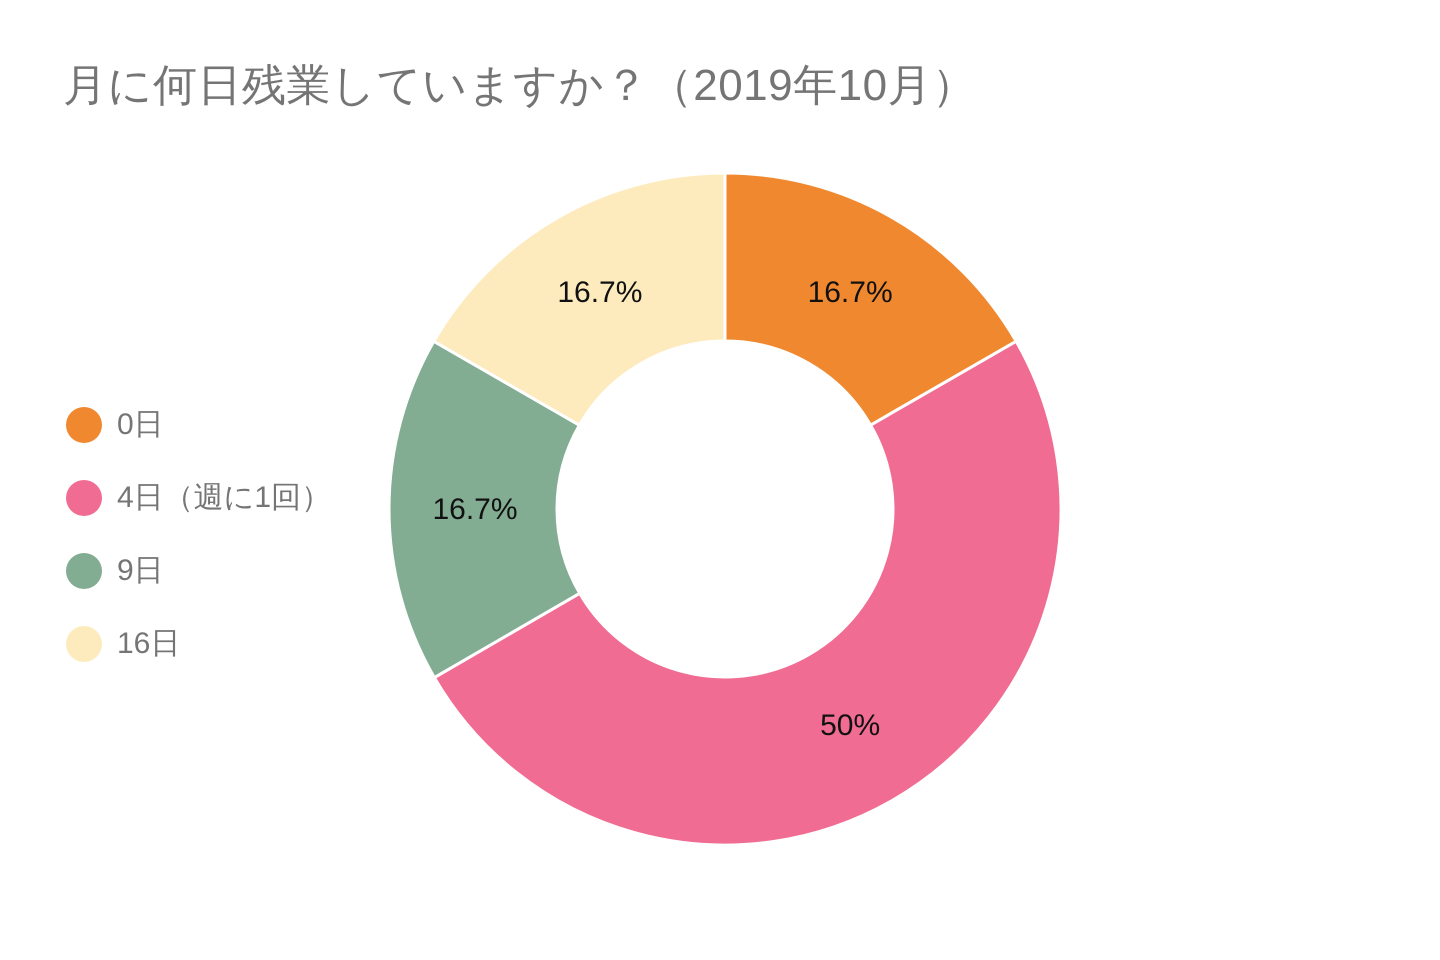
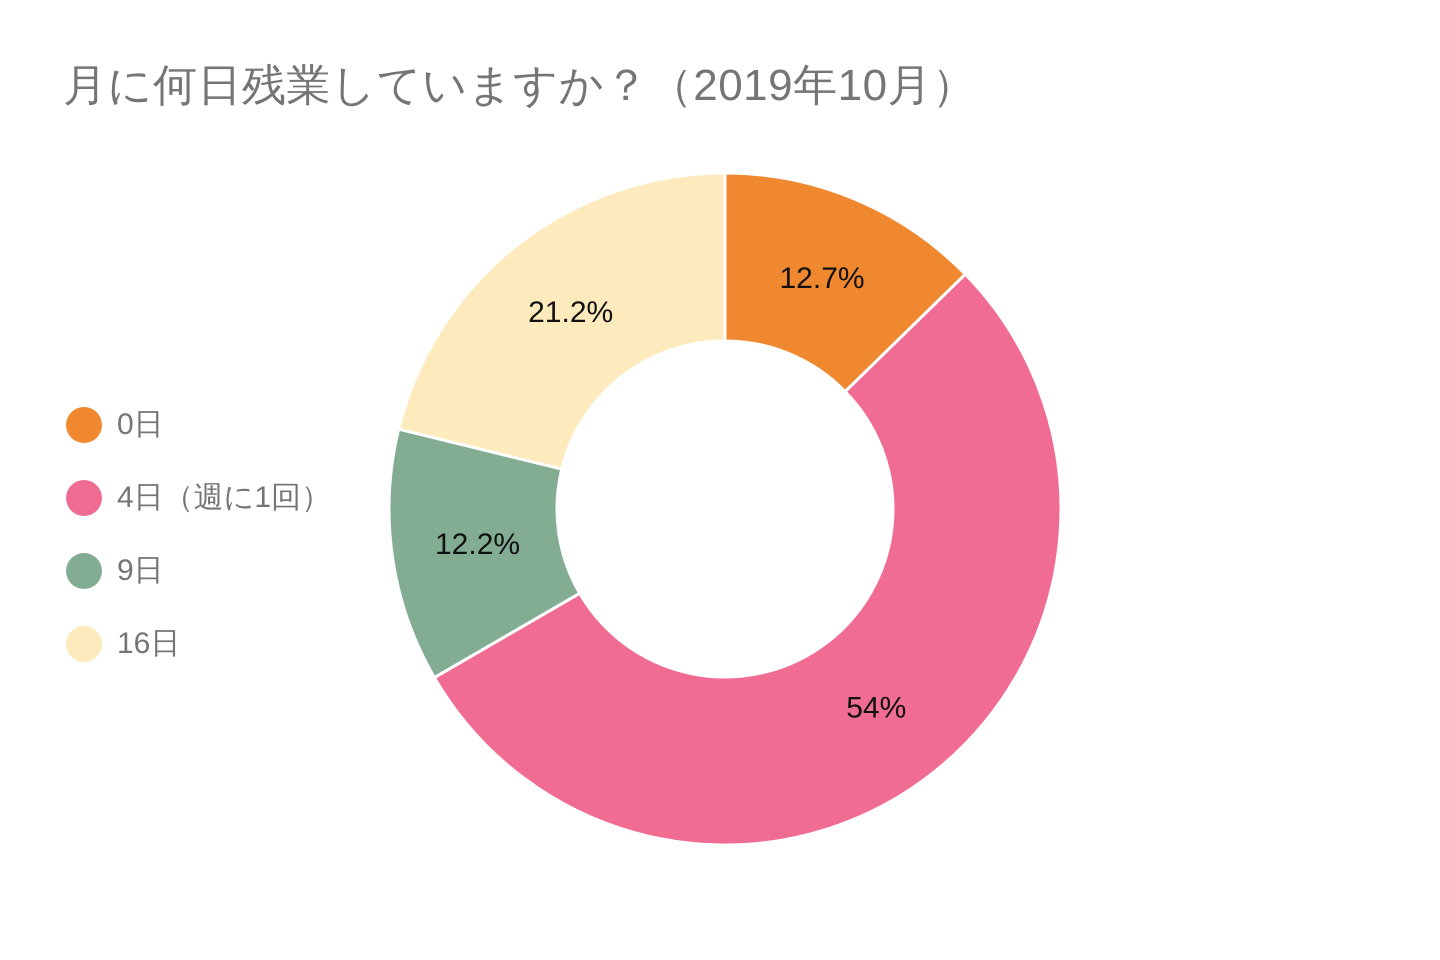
0日: 16.7% -> 12.7%
4日（週に1回）: 50% -> 54%
9日: 16.7% -> 12.2%
16日: 16.7% -> 21.2%
